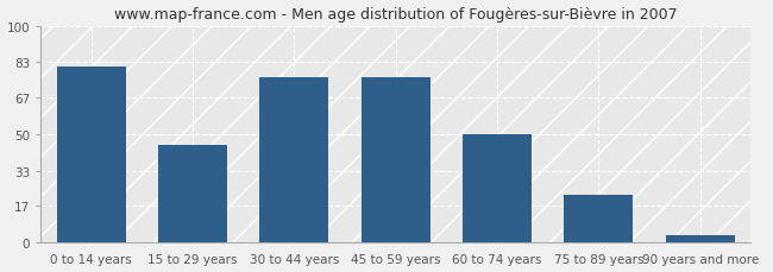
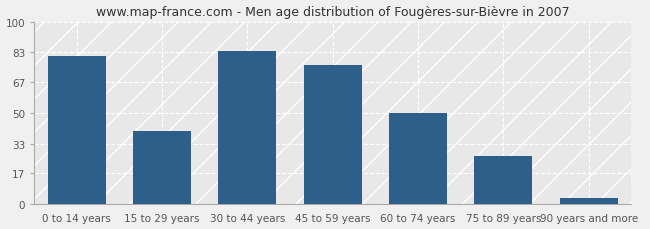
15 to 29 years: 45 -> 40
30 to 44 years: 76 -> 84
75 to 89 years: 22 -> 26
